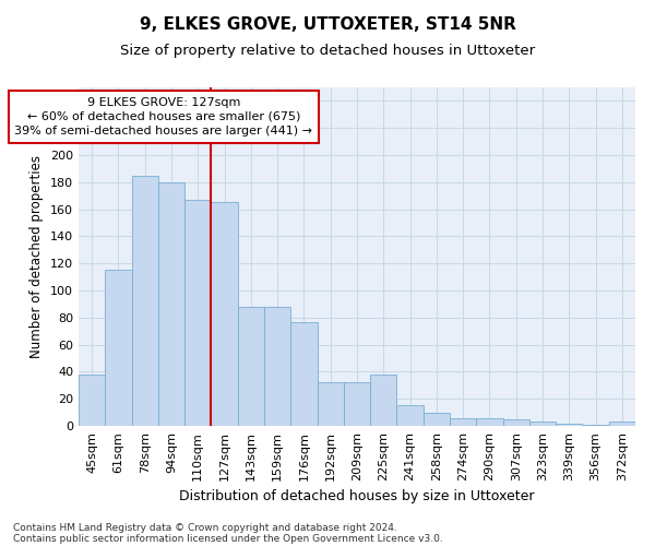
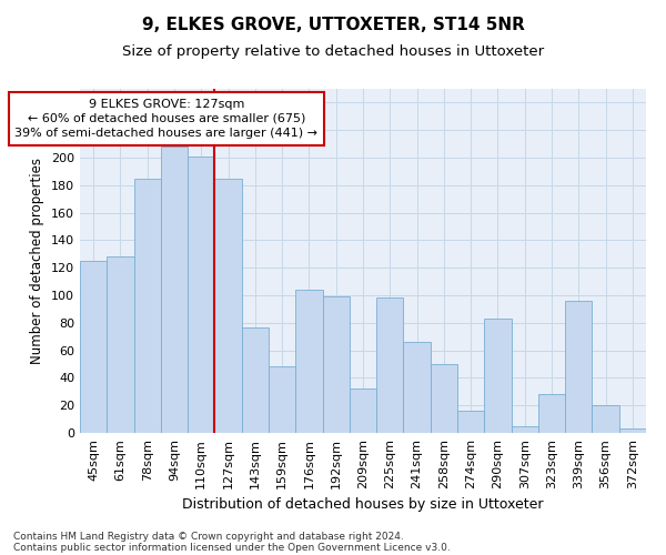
45sqm: 38 -> 125
61sqm: 115 -> 128
94sqm: 180 -> 208
110sqm: 167 -> 201
127sqm: 165 -> 185
143sqm: 88 -> 77
159sqm: 88 -> 48
176sqm: 77 -> 104
192sqm: 32 -> 99
225sqm: 38 -> 98
241sqm: 15 -> 66
258sqm: 10 -> 50
274sqm: 6 -> 16
290sqm: 6 -> 83
323sqm: 3 -> 28
339sqm: 2 -> 96
356sqm: 1 -> 20
